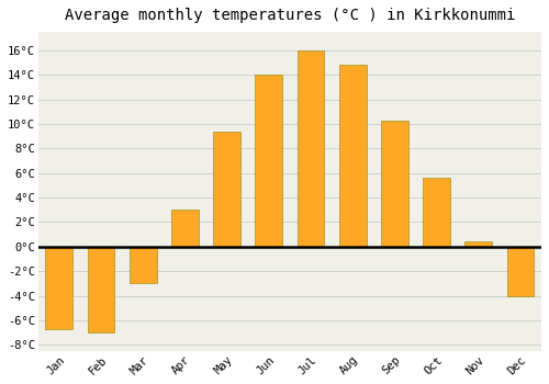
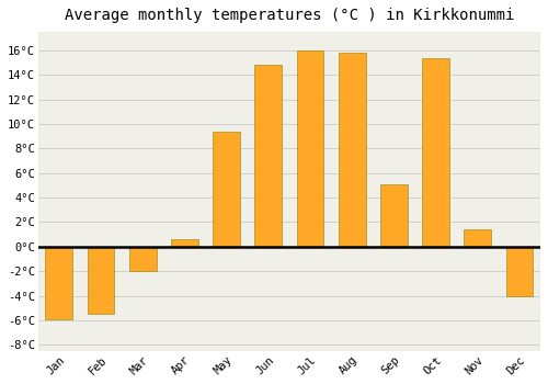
Jan: -6.7°C -> -5.9°C
Feb: -7.0°C -> -5.5°C
Mar: -3.0°C -> -2.0°C
Apr: 3.0°C -> 0.6°C
Jun: 14.0°C -> 14.8°C
Aug: 14.8°C -> 15.8°C
Sep: 10.3°C -> 5.1°C
Oct: 5.6°C -> 15.4°C
Nov: 0.4°C -> 1.4°C
